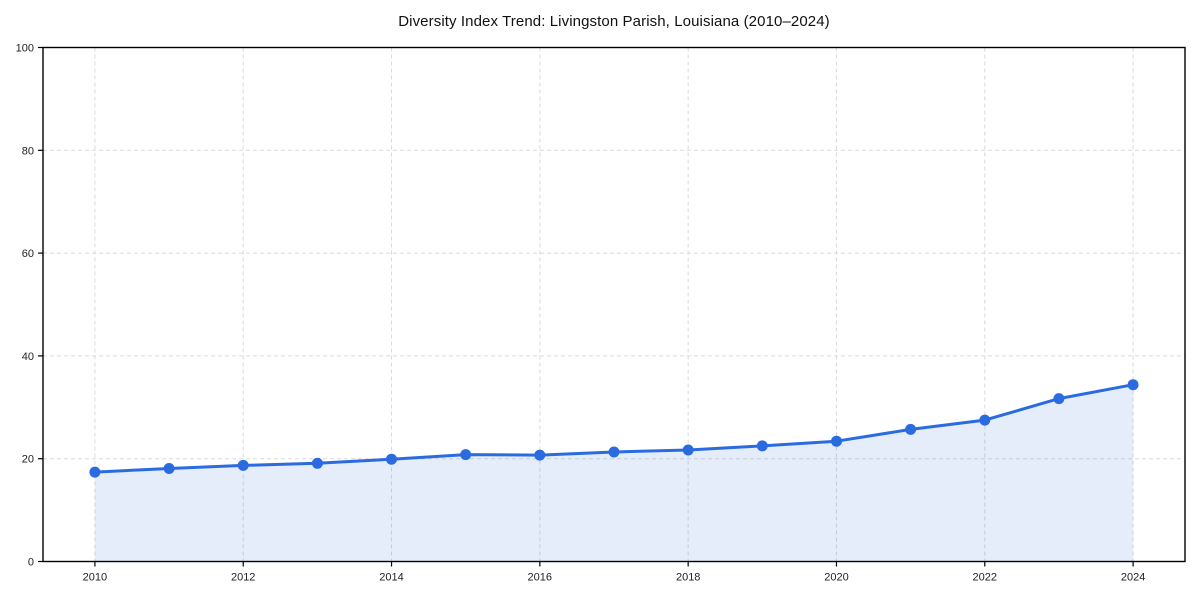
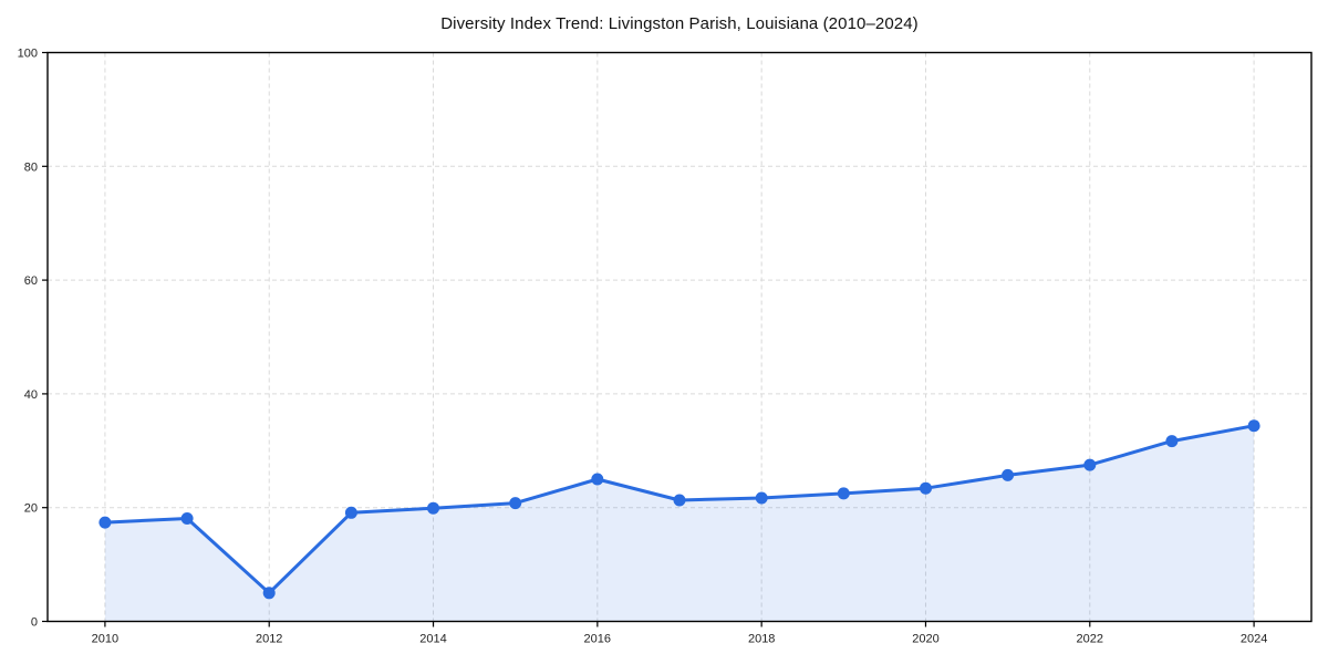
2012: 19 -> 5
2016: 21 -> 25
